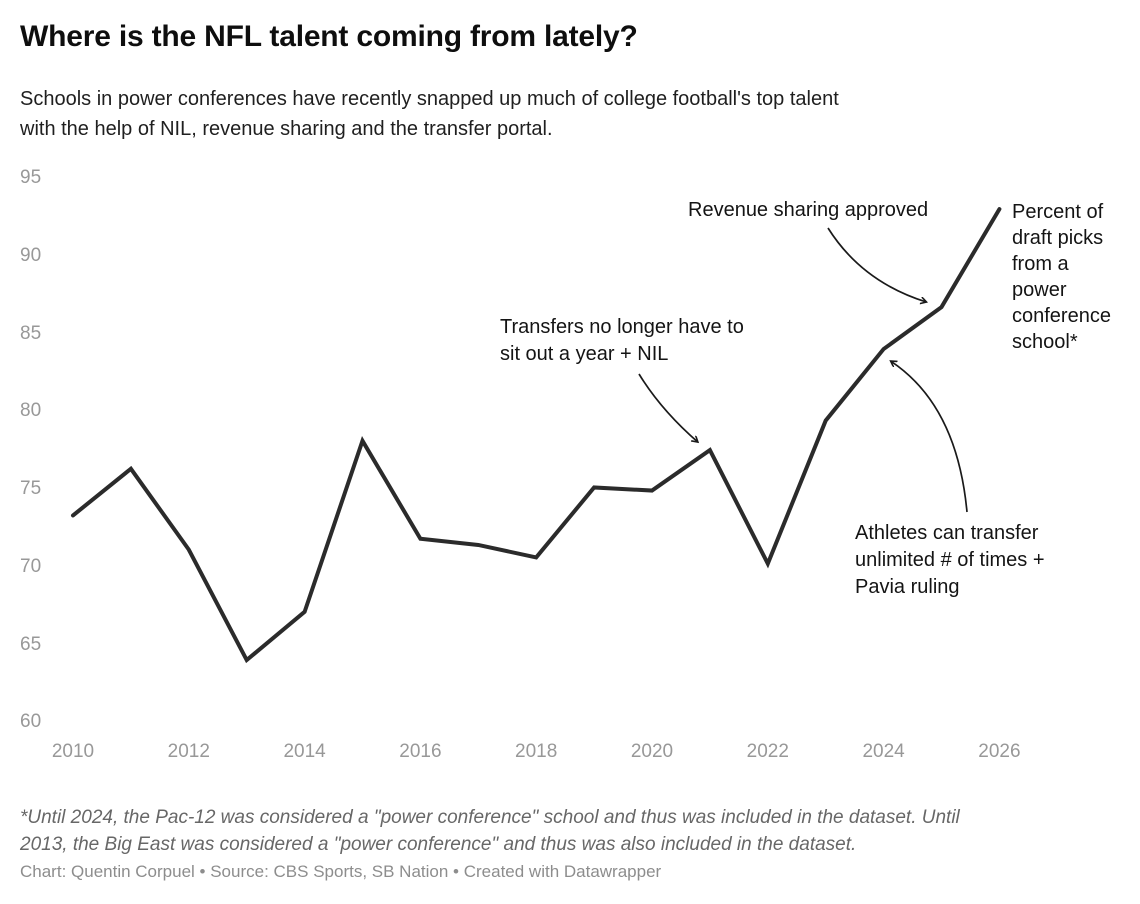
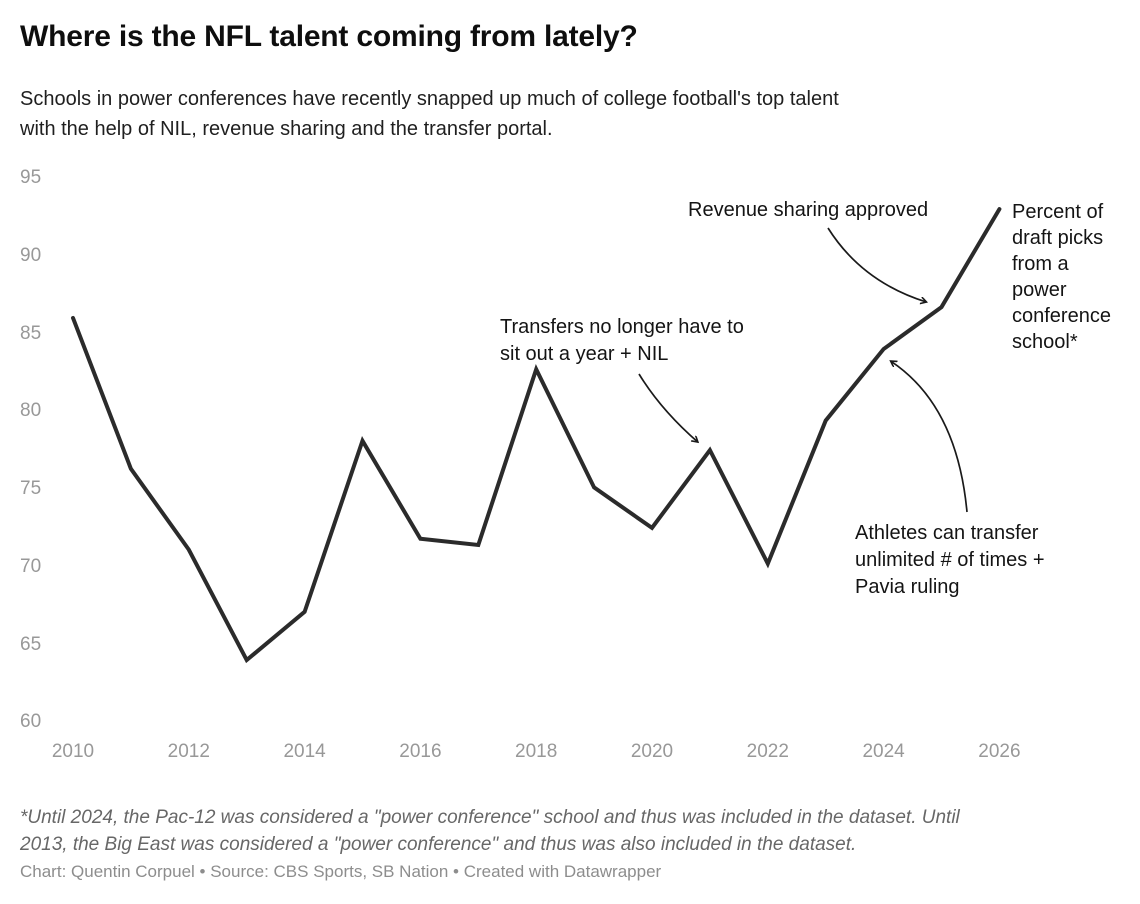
2010: 73.3 -> 86.0
2018: 70.6 -> 82.7
2020: 74.9 -> 72.5
